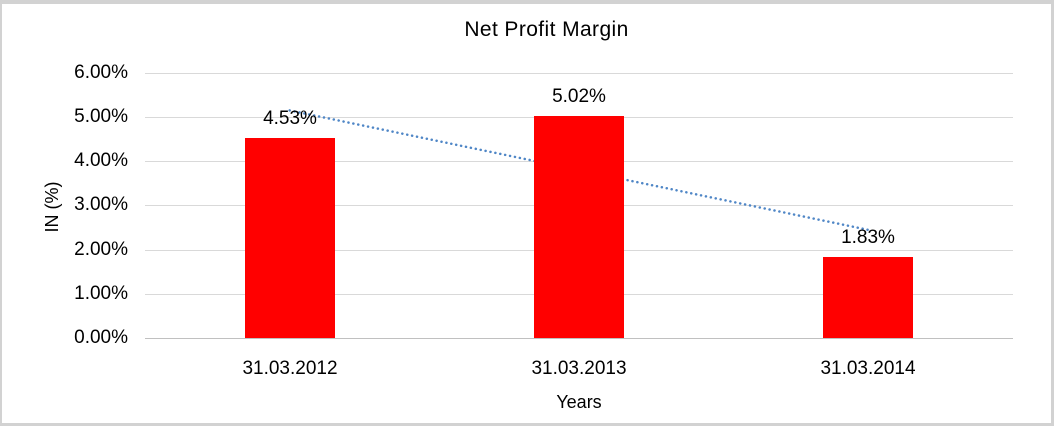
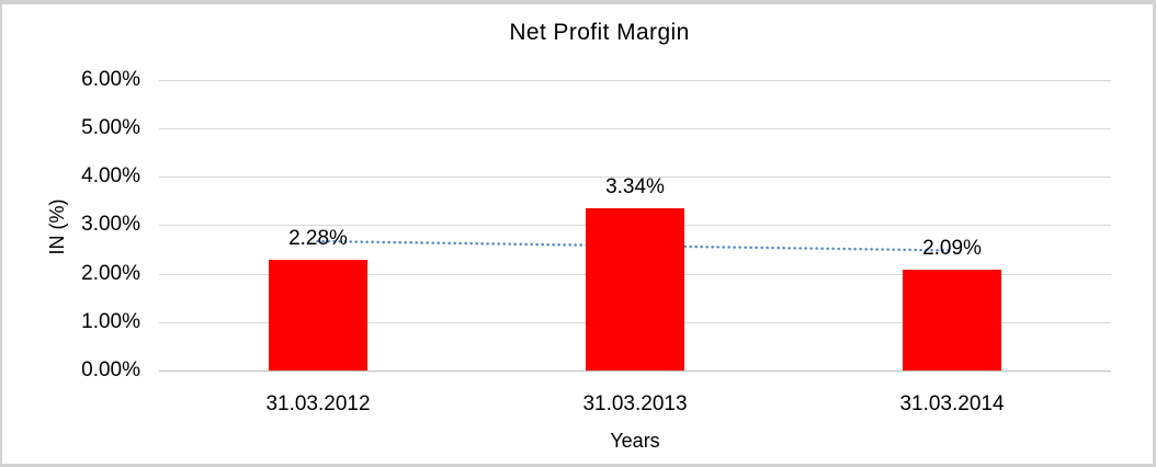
31.03.2012: 4.53% -> 2.28%
31.03.2013: 5.02% -> 3.34%
31.03.2014: 1.83% -> 2.09%
